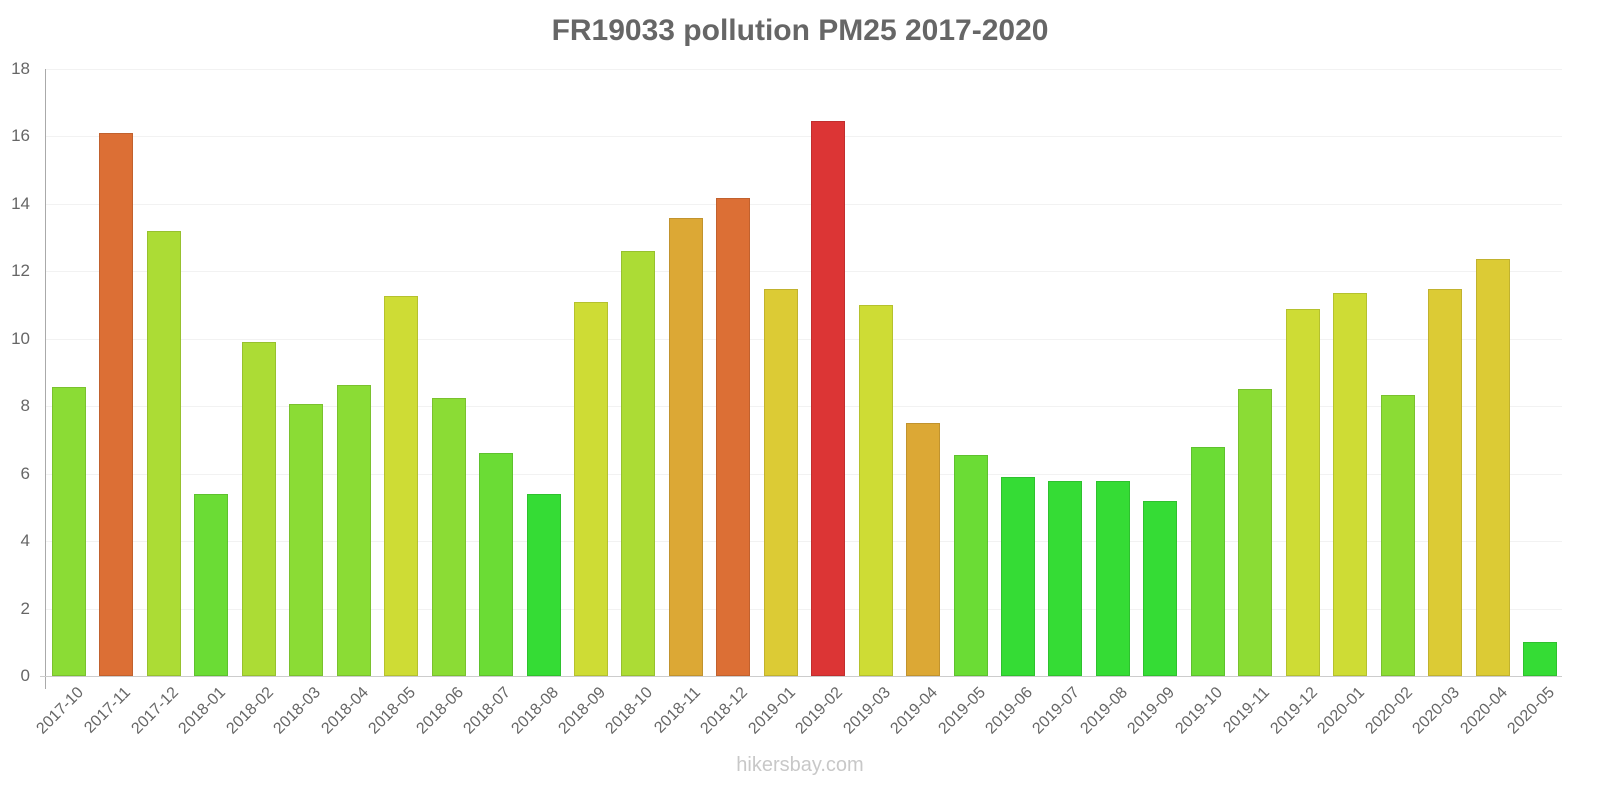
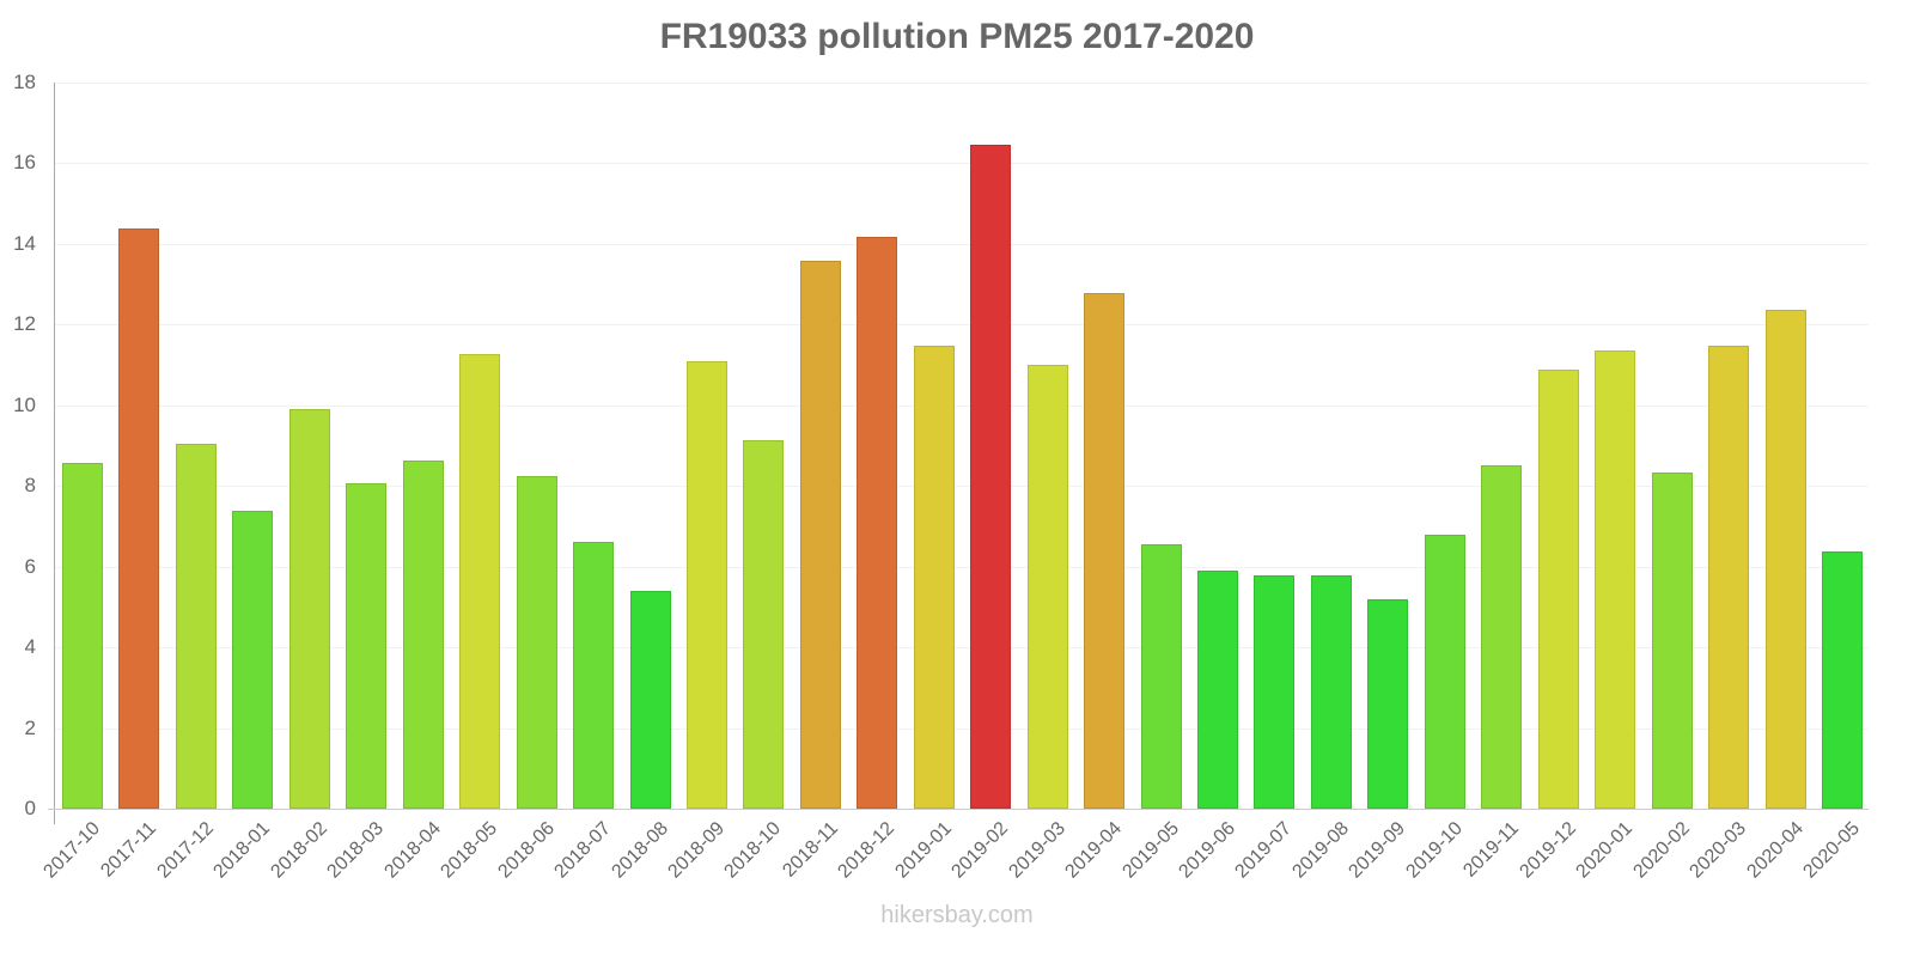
2017-11: 16.1 -> 14.4
2017-12: 13.2 -> 9.0
2018-01: 5.4 -> 7.4
2018-10: 12.6 -> 9.1
2019-04: 7.5 -> 12.8
2020-05: 1.0 -> 6.4
